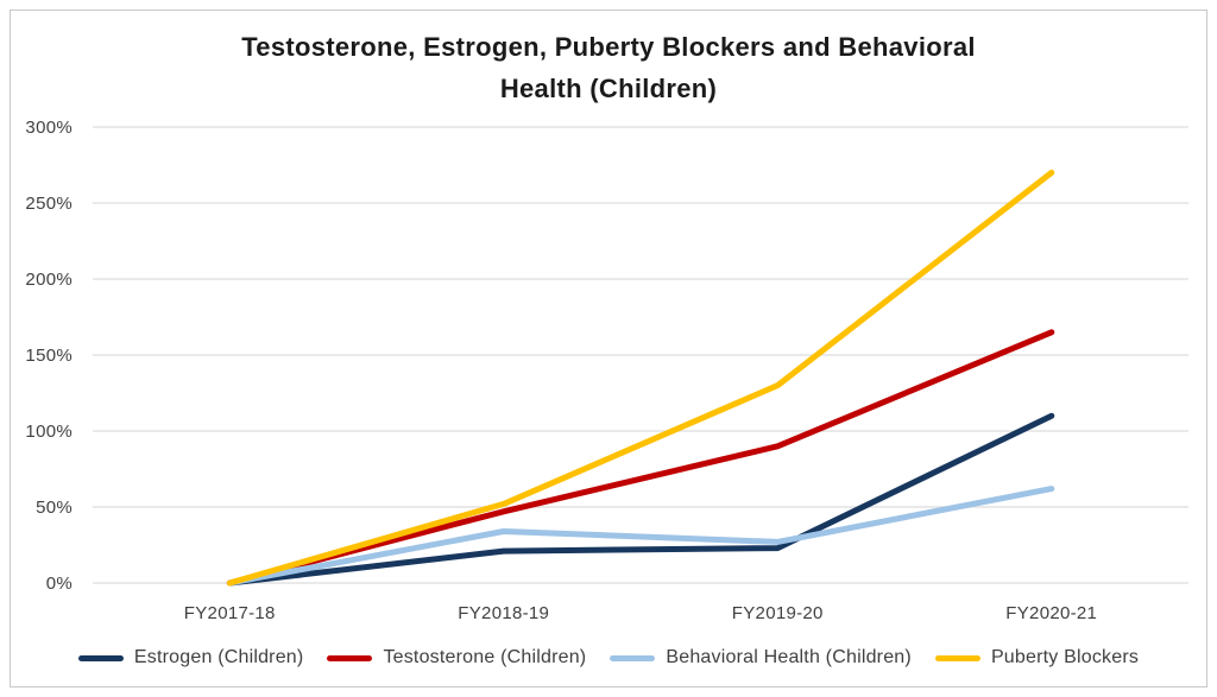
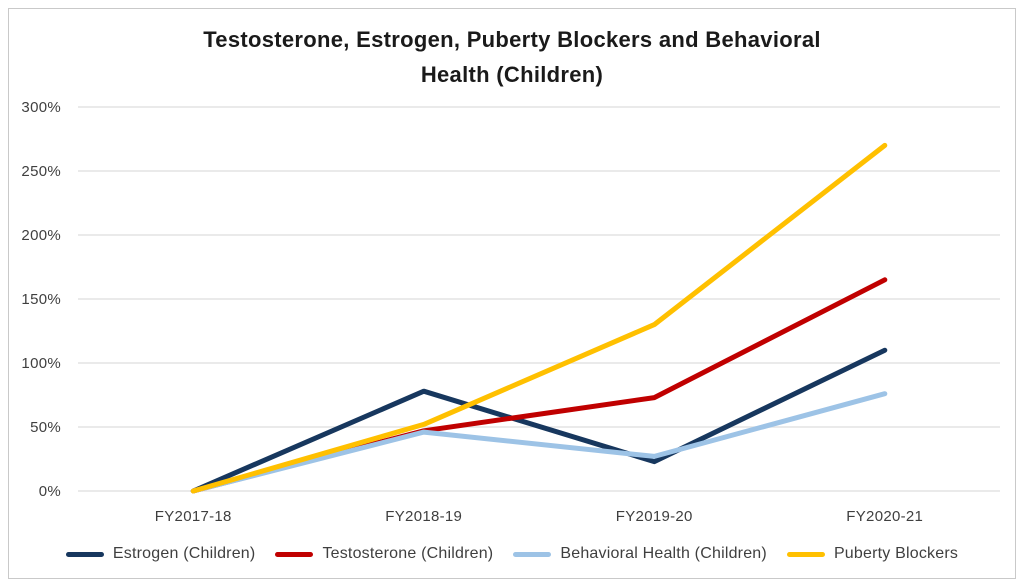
Estrogen (Children)/FY2018-19: 21% -> 78%
Behavioral Health (Children)/FY2018-19: 34% -> 46%
Testosterone (Children)/FY2019-20: 90% -> 73%
Behavioral Health (Children)/FY2020-21: 62% -> 76%
